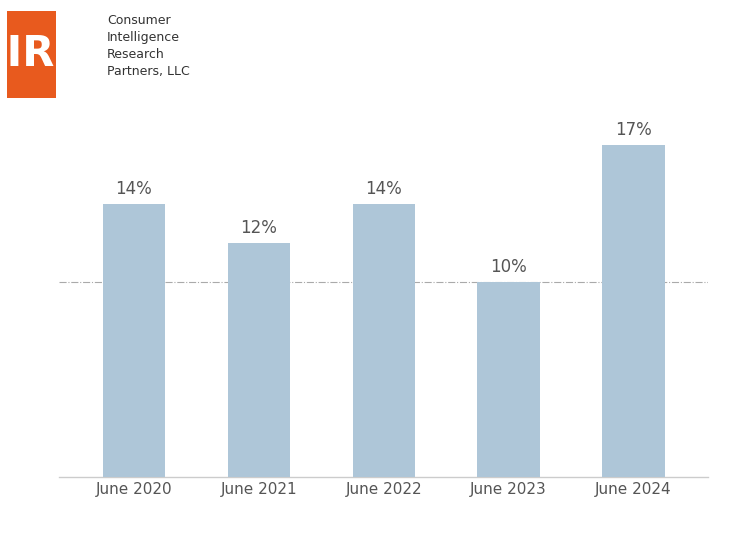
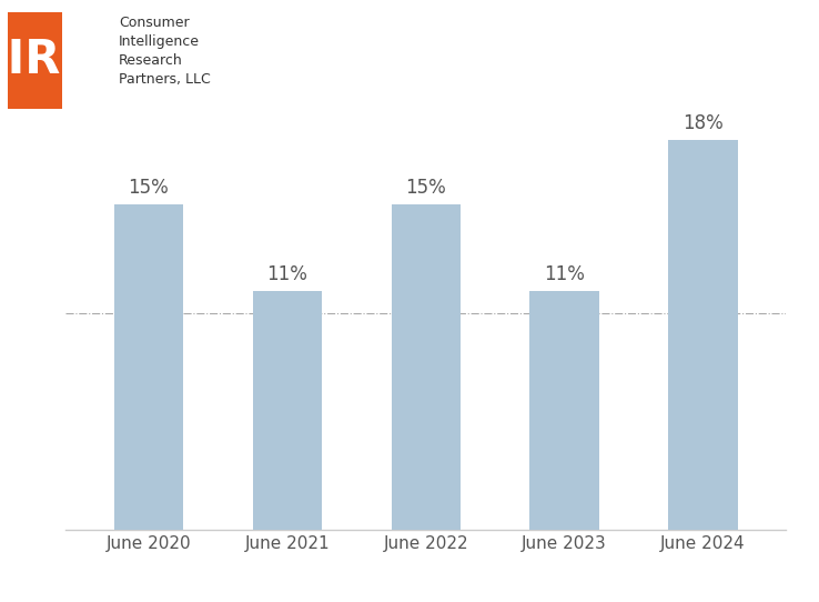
June 2020: 14% -> 15%
June 2021: 12% -> 11%
June 2022: 14% -> 15%
June 2023: 10% -> 11%
June 2024: 17% -> 18%
